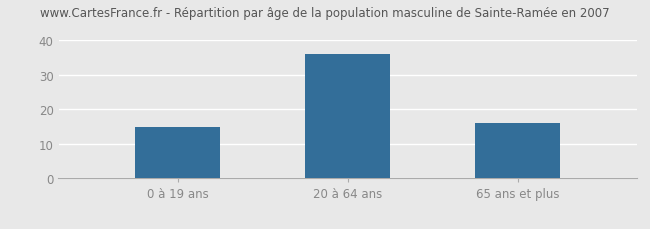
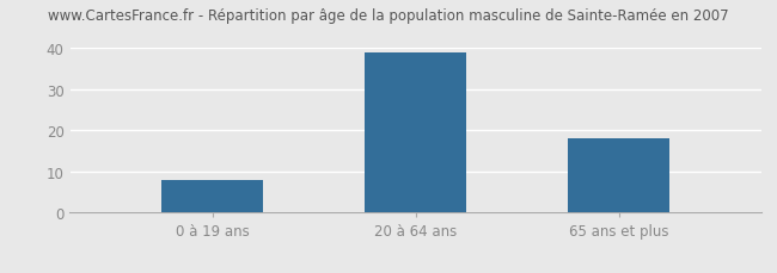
0 à 19 ans: 15 -> 8
20 à 64 ans: 36 -> 39
65 ans et plus: 16 -> 18
